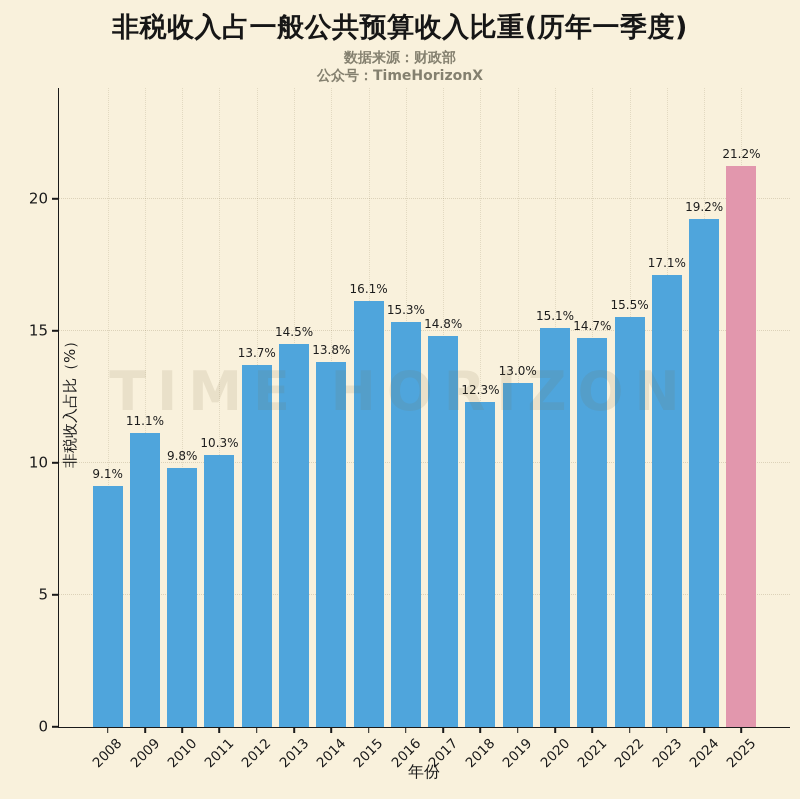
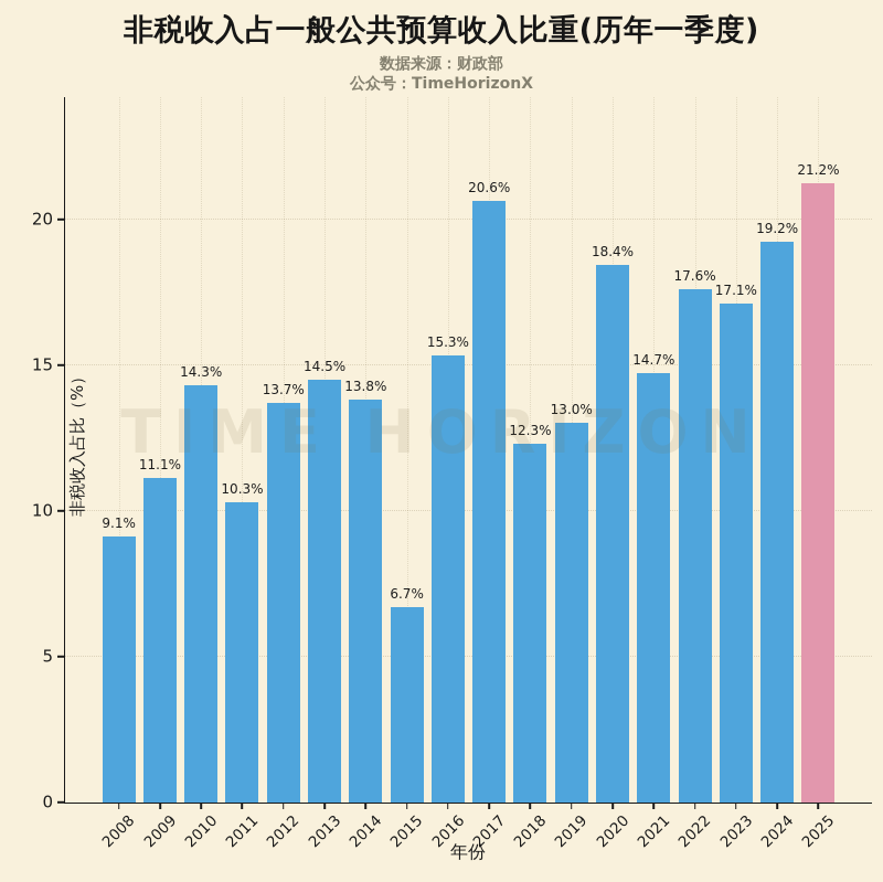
2010: 9.8% -> 14.3%
2015: 16.1% -> 6.7%
2017: 14.8% -> 20.6%
2020: 15.1% -> 18.4%
2022: 15.5% -> 17.6%
